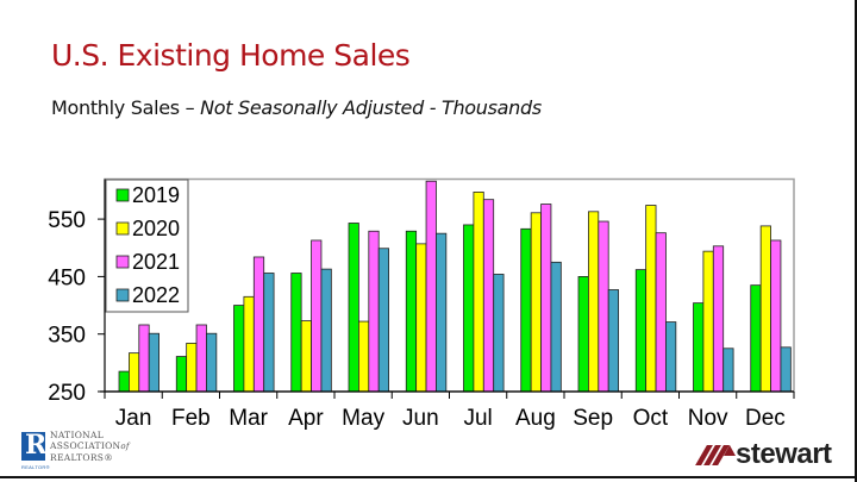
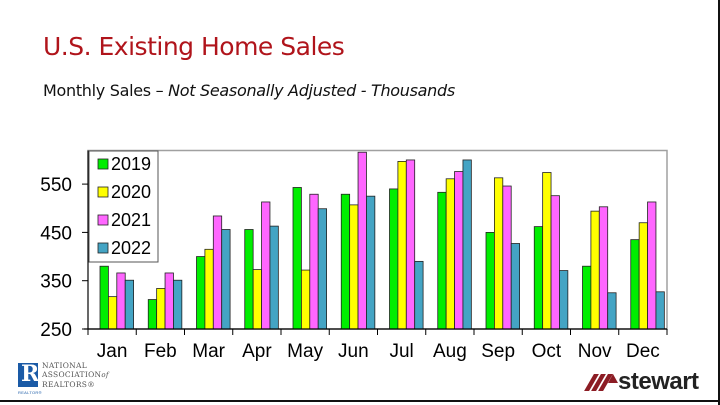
2019/Jan: 280 -> 380
2021/Jul: 580 -> 600
2022/Jul: 450 -> 390
2022/Aug: 480 -> 600
2019/Nov: 400 -> 380
2020/Dec: 540 -> 470
